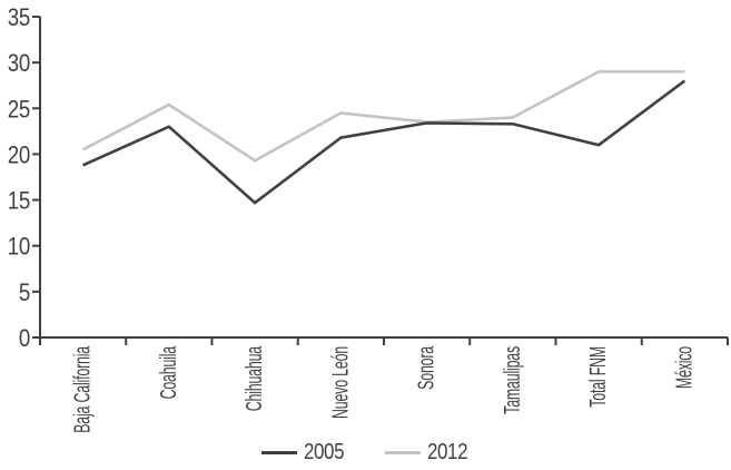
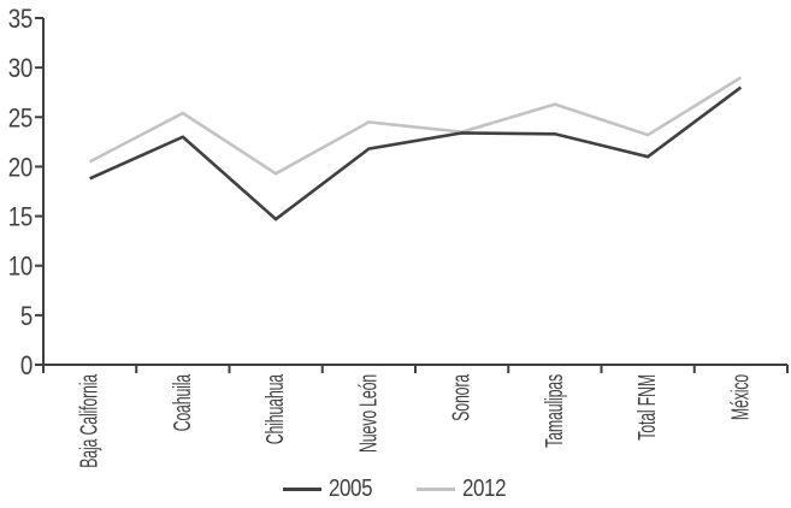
2012/Tamaulipas: 24 -> 26
2012/Total FNM: 29 -> 23
